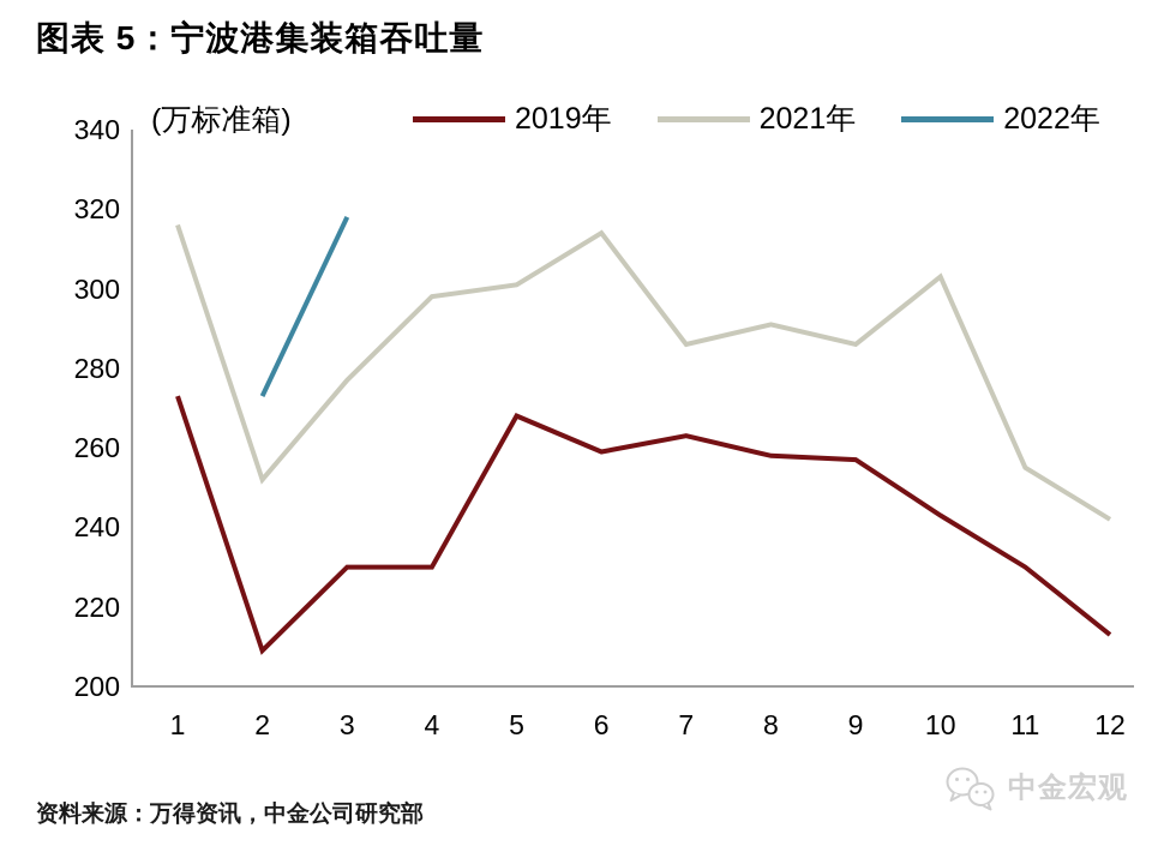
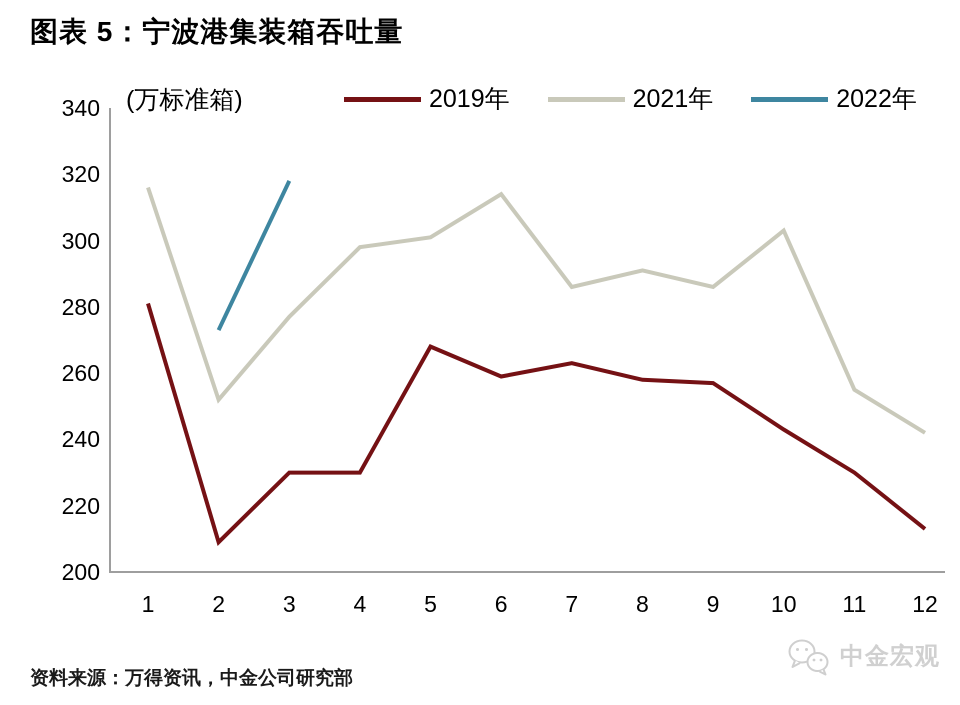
2019年/1: 273 -> 281
